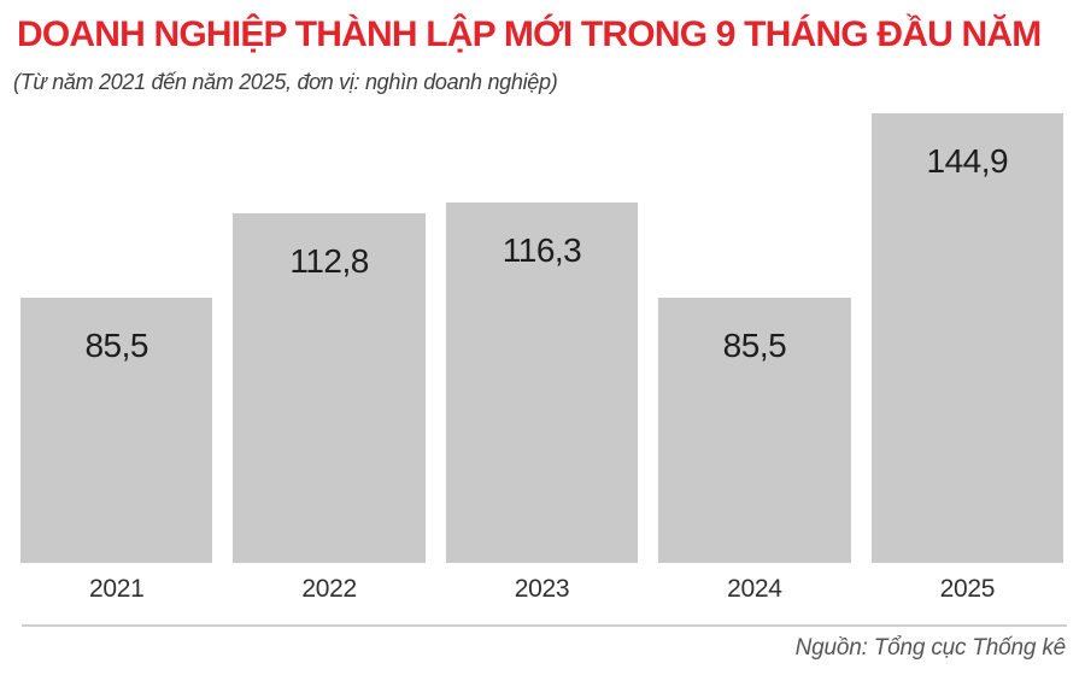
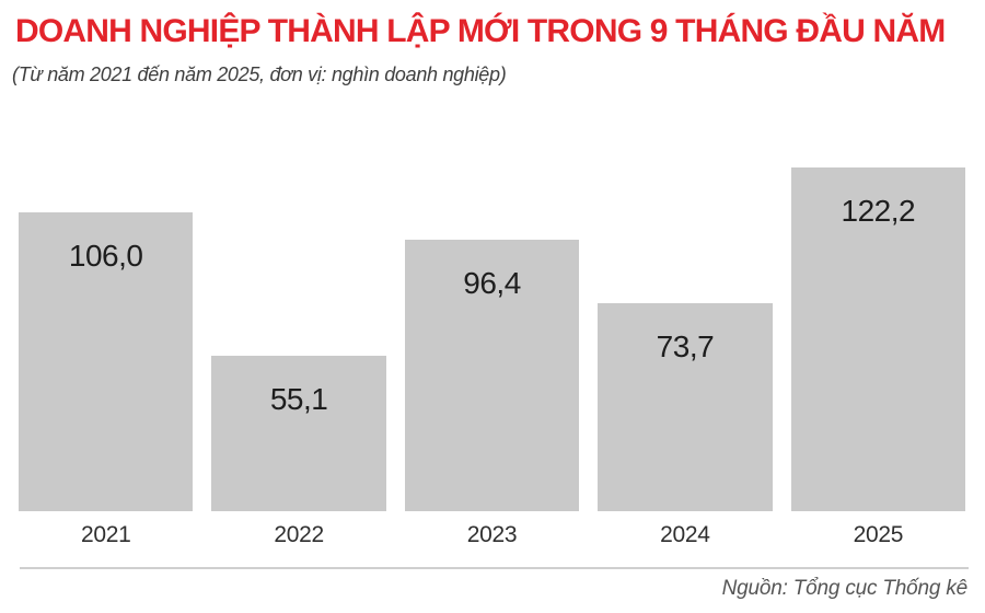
2021: 85,5 -> 106,0
2022: 112,8 -> 55,1
2023: 116,3 -> 96,4
2024: 85,5 -> 73,7
2025: 144,9 -> 122,2
